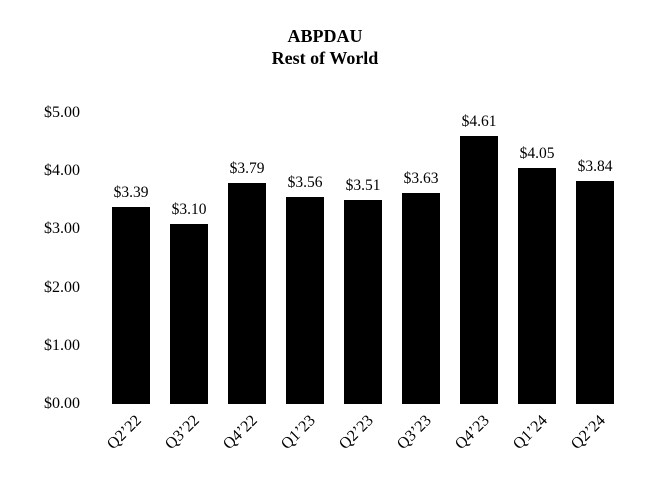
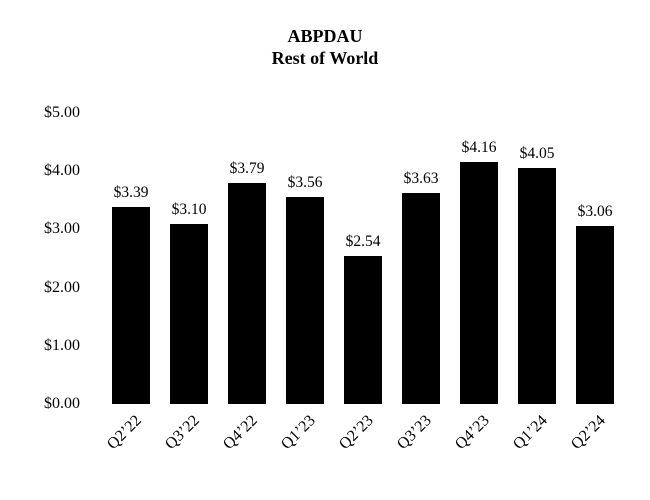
Q2’23: $3.51 -> $2.54
Q4’23: $4.61 -> $4.16
Q2’24: $3.84 -> $3.06
